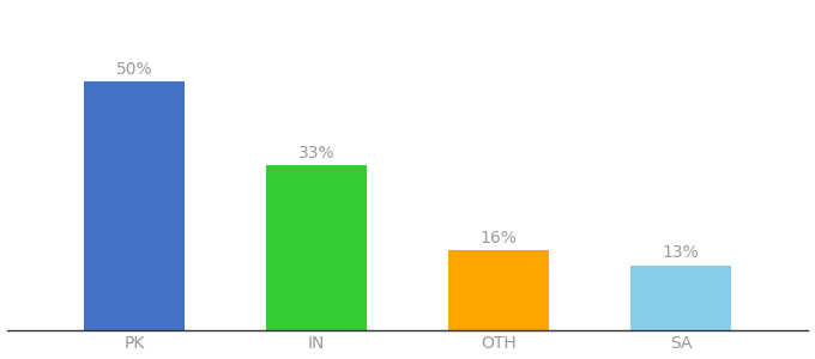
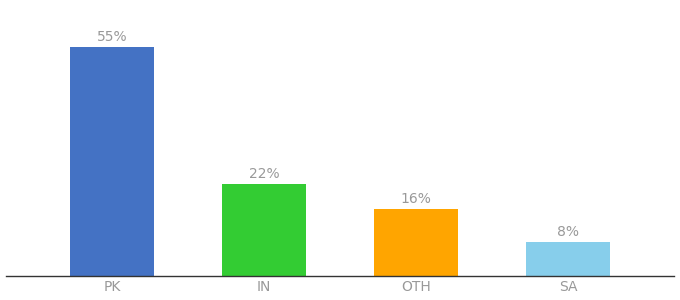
PK: 50% -> 55%
IN: 33% -> 22%
SA: 13% -> 8%
